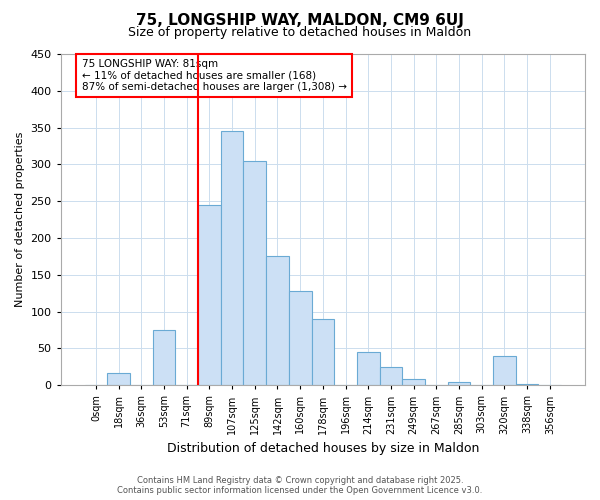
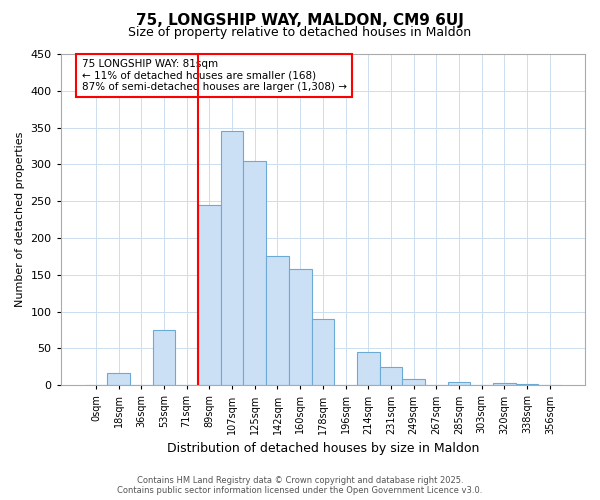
160sqm: 128 -> 158
320sqm: 40 -> 3
